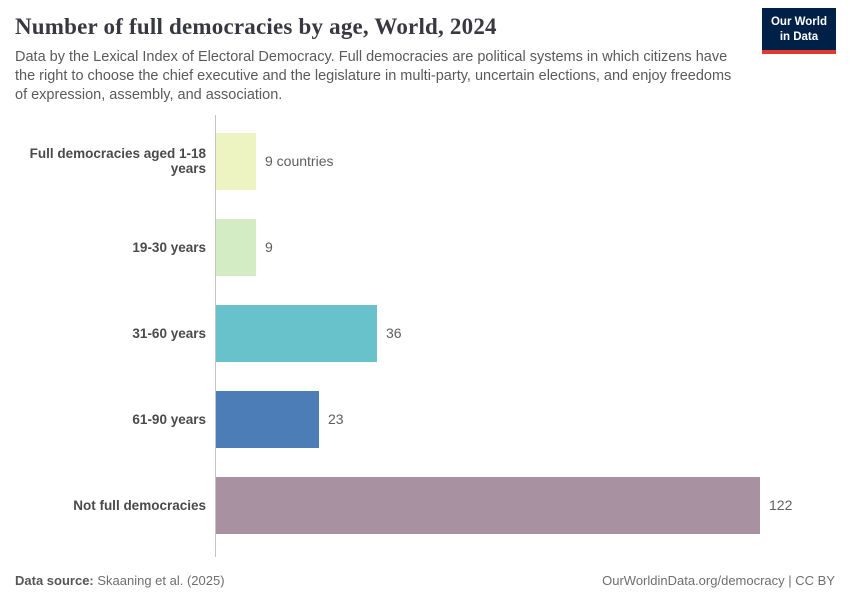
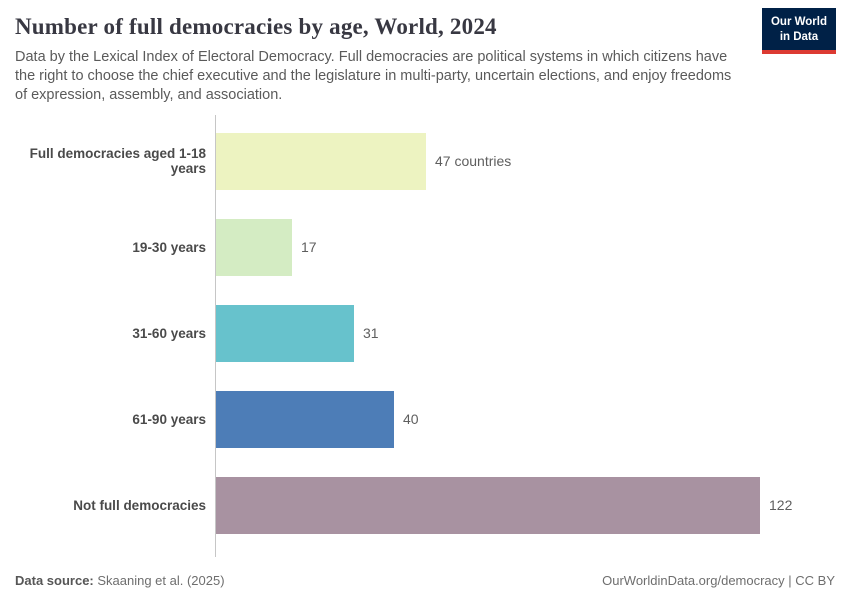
Full democracies aged 1-18 years: 9 -> 47
19-30 years: 9 -> 17
31-60 years: 36 -> 31
61-90 years: 23 -> 40
